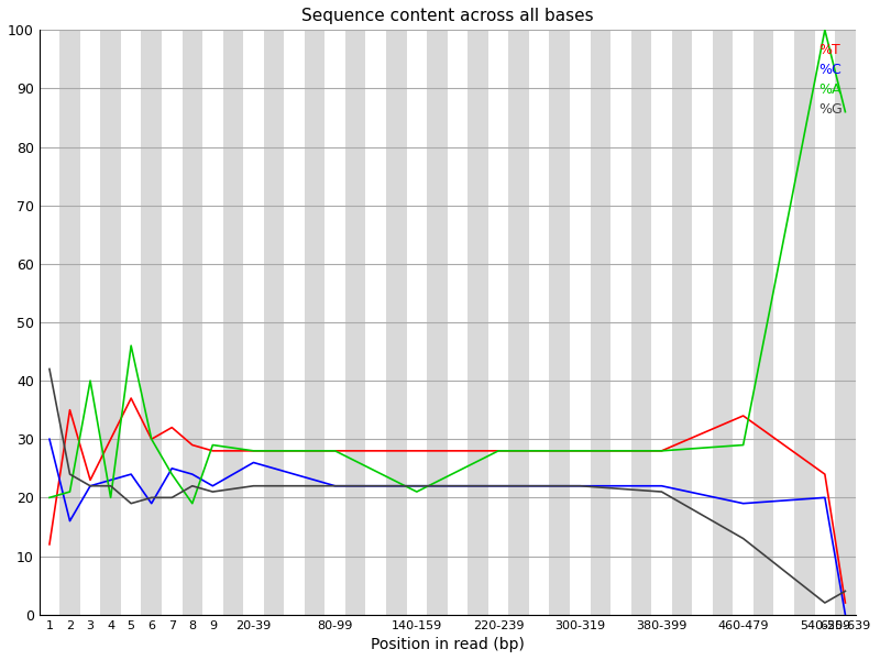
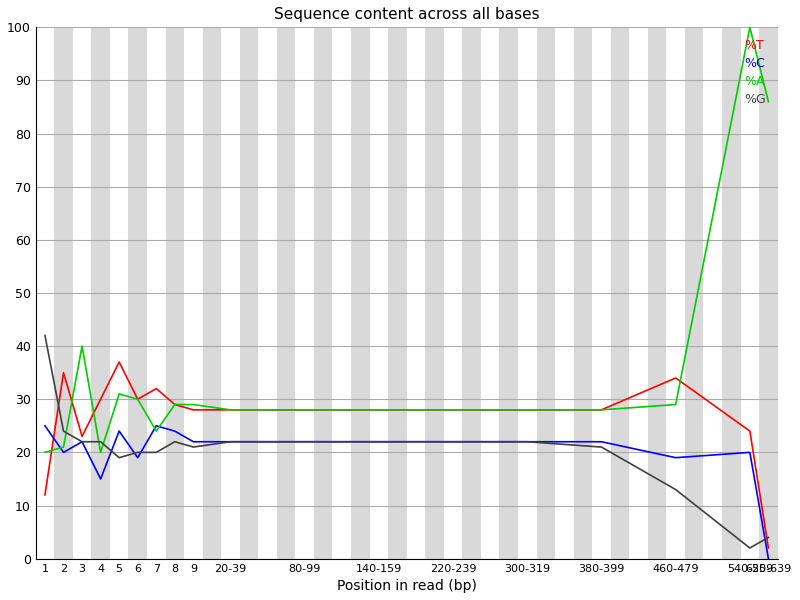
%C/1: 30 -> 25
%C/2: 16 -> 20
%C/4: 23 -> 15
%A/5: 46 -> 31
%A/8: 19 -> 29
%C/20-39: 26 -> 22
%A/140-159: 21 -> 28
